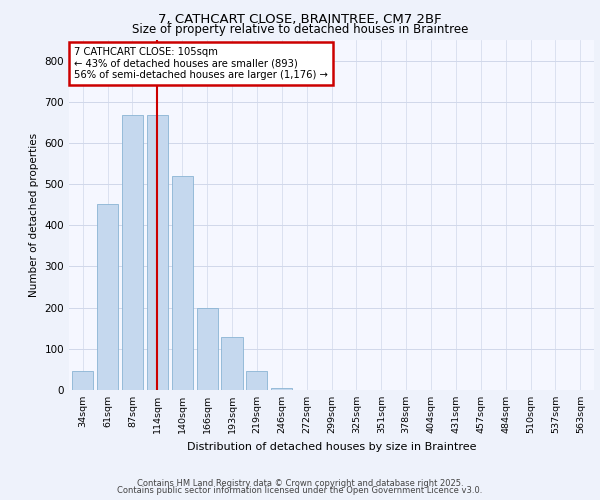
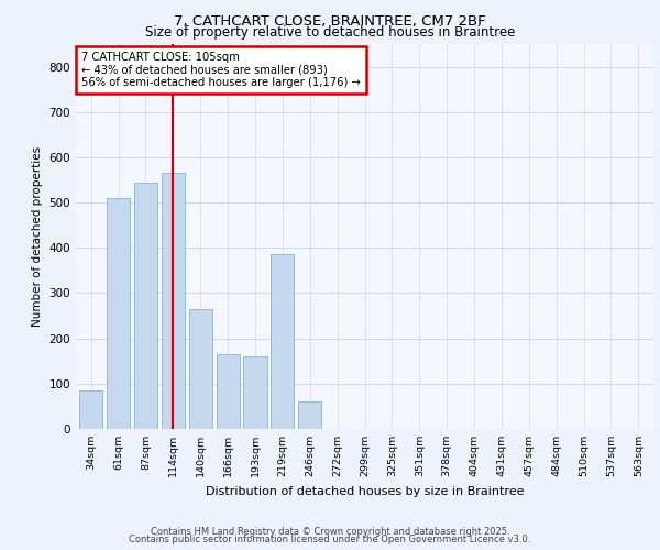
34sqm: 47 -> 85
61sqm: 452 -> 510
87sqm: 667 -> 545
114sqm: 667 -> 565
140sqm: 519 -> 265
166sqm: 200 -> 165
193sqm: 128 -> 160
219sqm: 47 -> 385
246sqm: 6 -> 60
